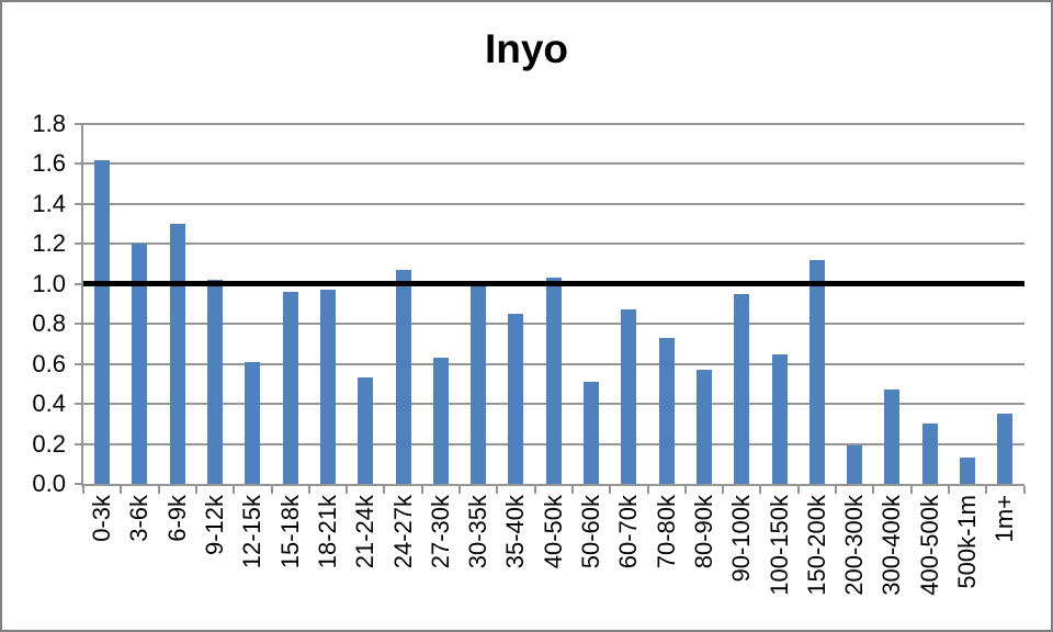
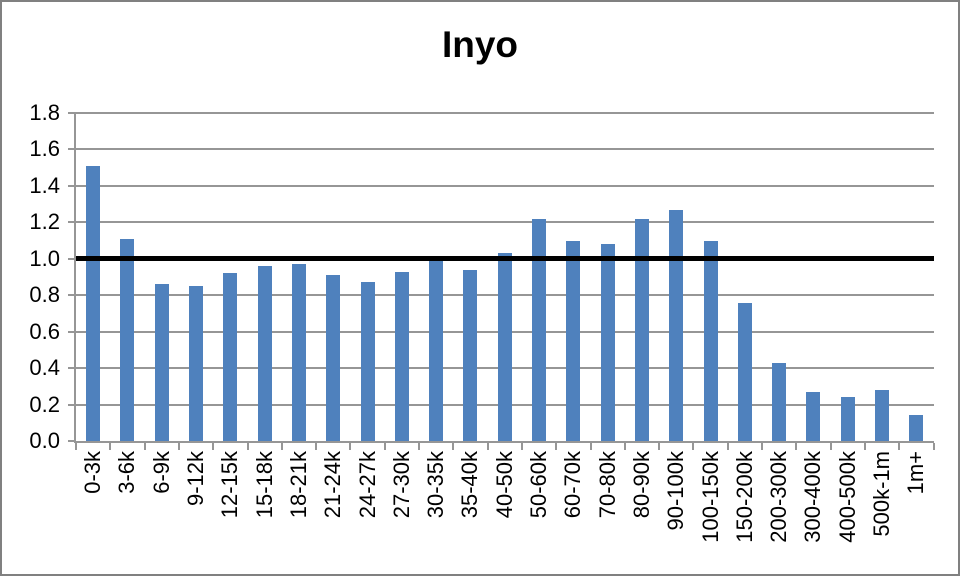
0-3k: 1.62 -> 1.51
3-6k: 1.20 -> 1.11
6-9k: 1.30 -> 0.86
9-12k: 1.02 -> 0.85
12-15k: 0.61 -> 0.92
21-24k: 0.53 -> 0.91
24-27k: 1.07 -> 0.87
27-30k: 0.63 -> 0.93
35-40k: 0.85 -> 0.94
50-60k: 0.51 -> 1.22
60-70k: 0.87 -> 1.10
70-80k: 0.73 -> 1.08
80-90k: 0.57 -> 1.22
90-100k: 0.95 -> 1.27
100-150k: 0.65 -> 1.10
150-200k: 1.12 -> 0.76
200-300k: 0.19 -> 0.43
300-400k: 0.47 -> 0.27
400-500k: 0.30 -> 0.24
500k-1m: 0.13 -> 0.28
1m+: 0.35 -> 0.14
